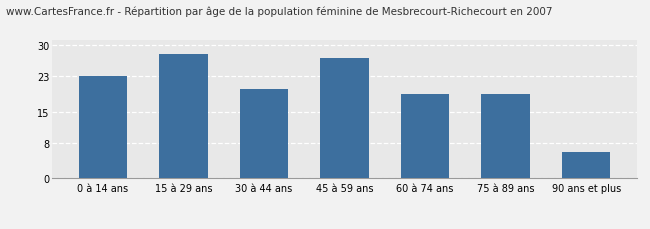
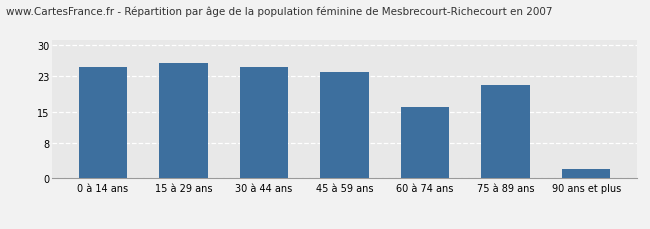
0 à 14 ans: 23 -> 25
15 à 29 ans: 28 -> 26
30 à 44 ans: 20 -> 25
45 à 59 ans: 27 -> 24
60 à 74 ans: 19 -> 16
75 à 89 ans: 19 -> 21
90 ans et plus: 6 -> 2
